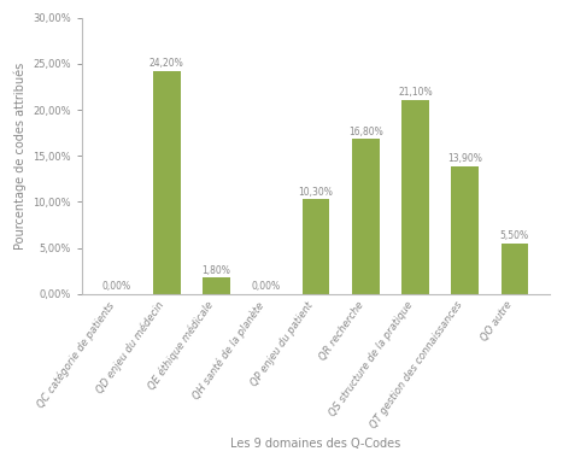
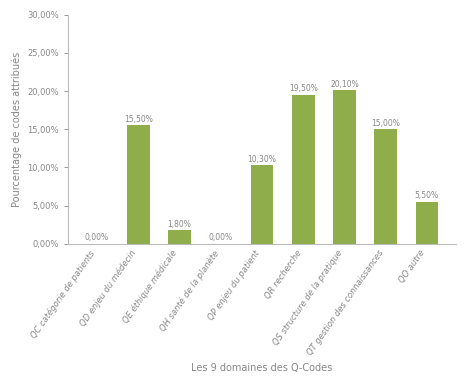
QD enjeu du médecin: 24,20% -> 15,50%
QR recherche: 16,80% -> 19,50%
QS structure de la pratique: 21,10% -> 20,10%
QT gestion des connaissances: 13,90% -> 15,00%
